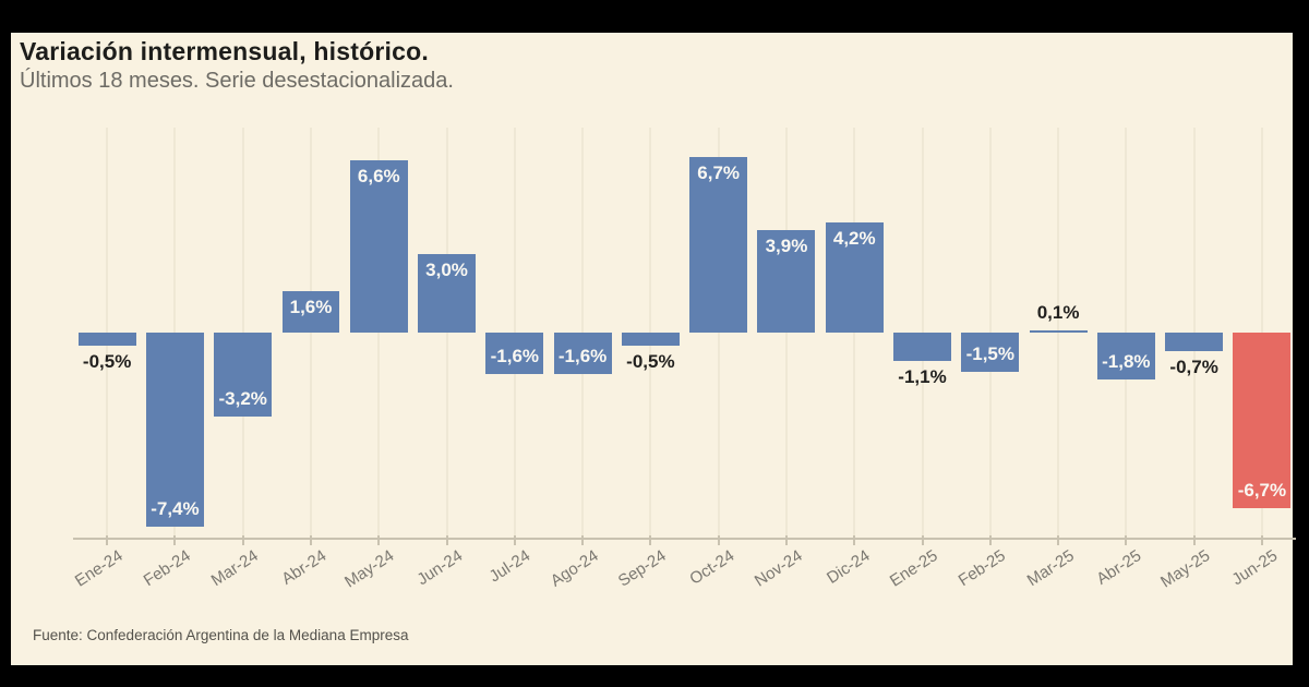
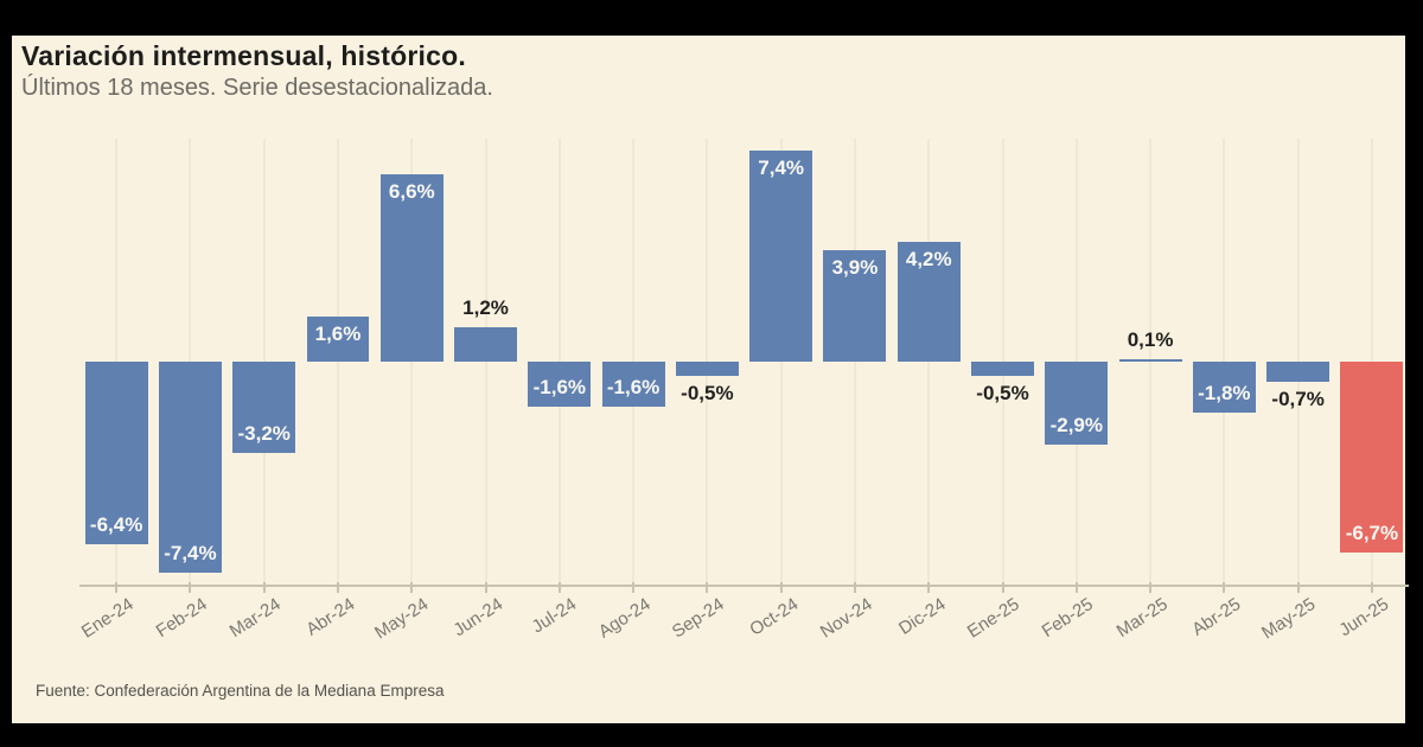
Ene-24: -0,5% -> -6,4%
Jun-24: 3,0% -> 1,2%
Oct-24: 6,7% -> 7,4%
Ene-25: -1,1% -> -0,5%
Feb-25: -1,5% -> -2,9%
